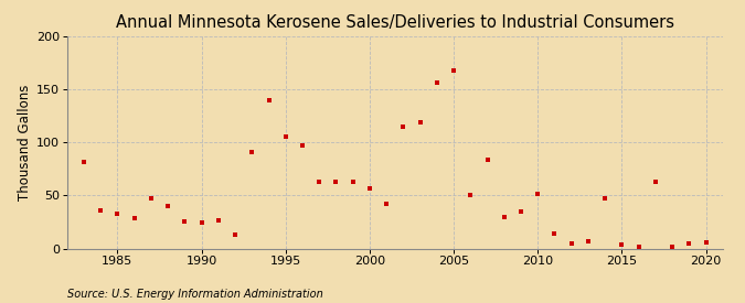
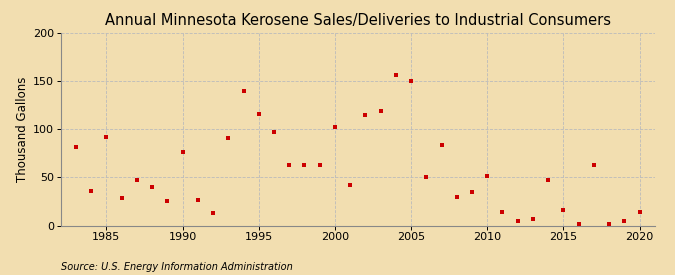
1985: 33 -> 92
1990: 24 -> 76
1995: 105 -> 116
2000: 57 -> 102
2005: 168 -> 150
2015: 4 -> 16
2020: 6 -> 14
